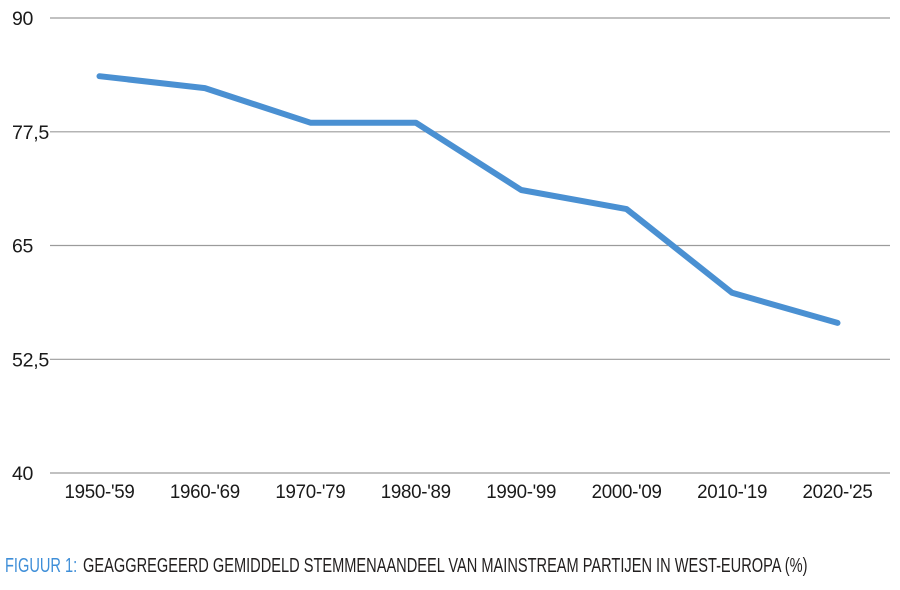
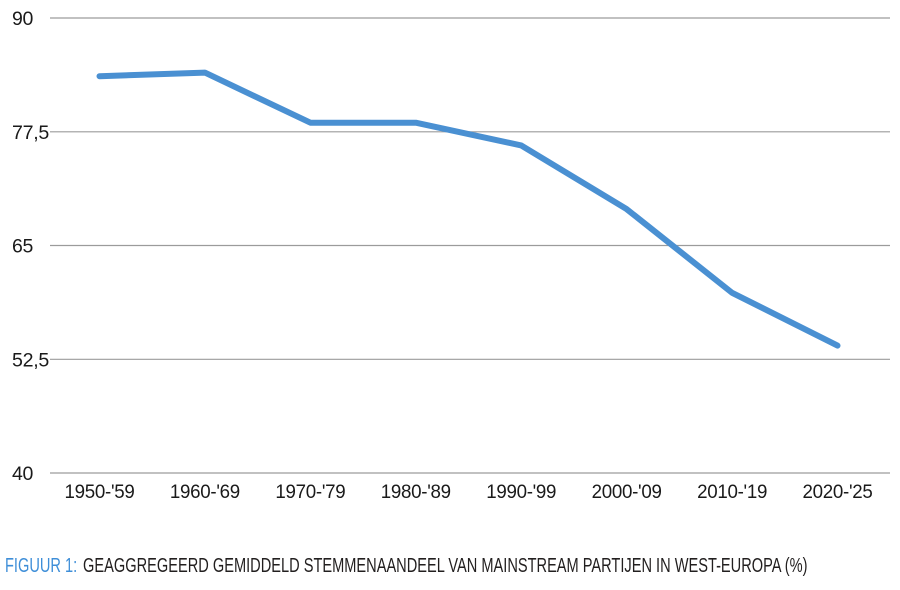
1960-'69: 82 -> 84
1990-'99: 71 -> 76
2020-'25: 56 -> 54
